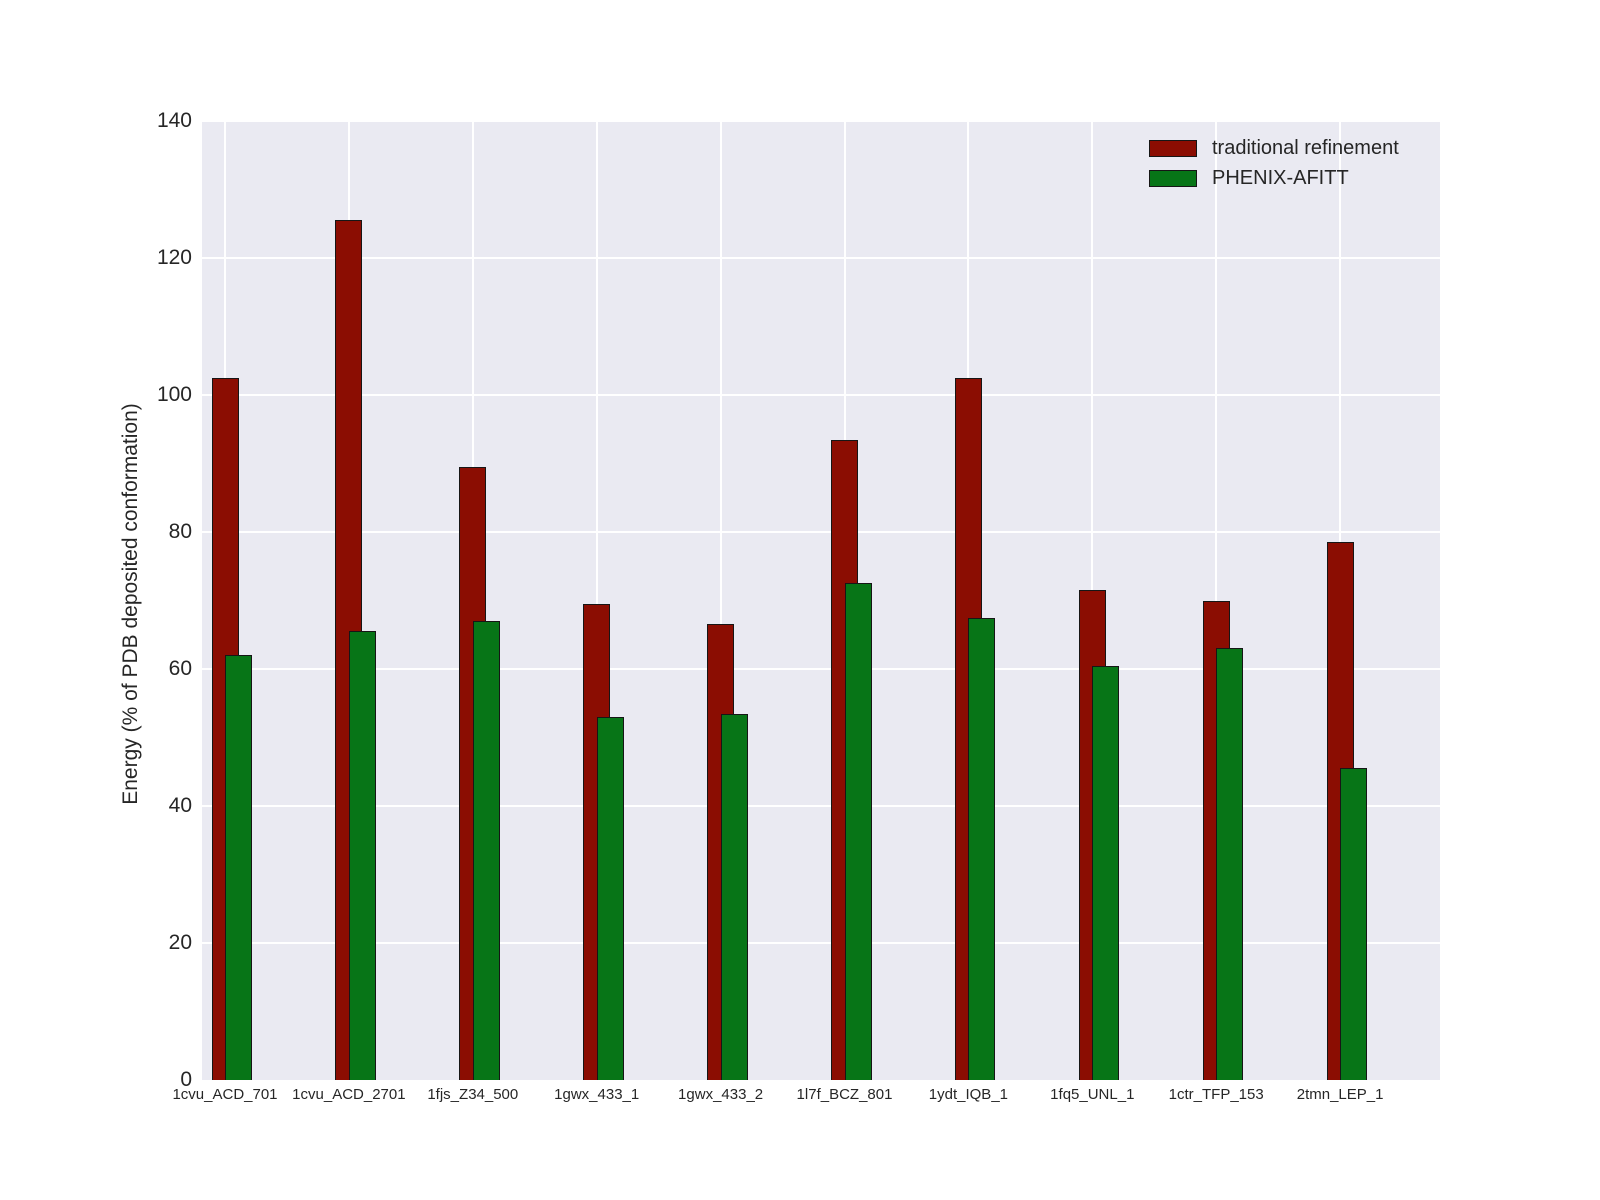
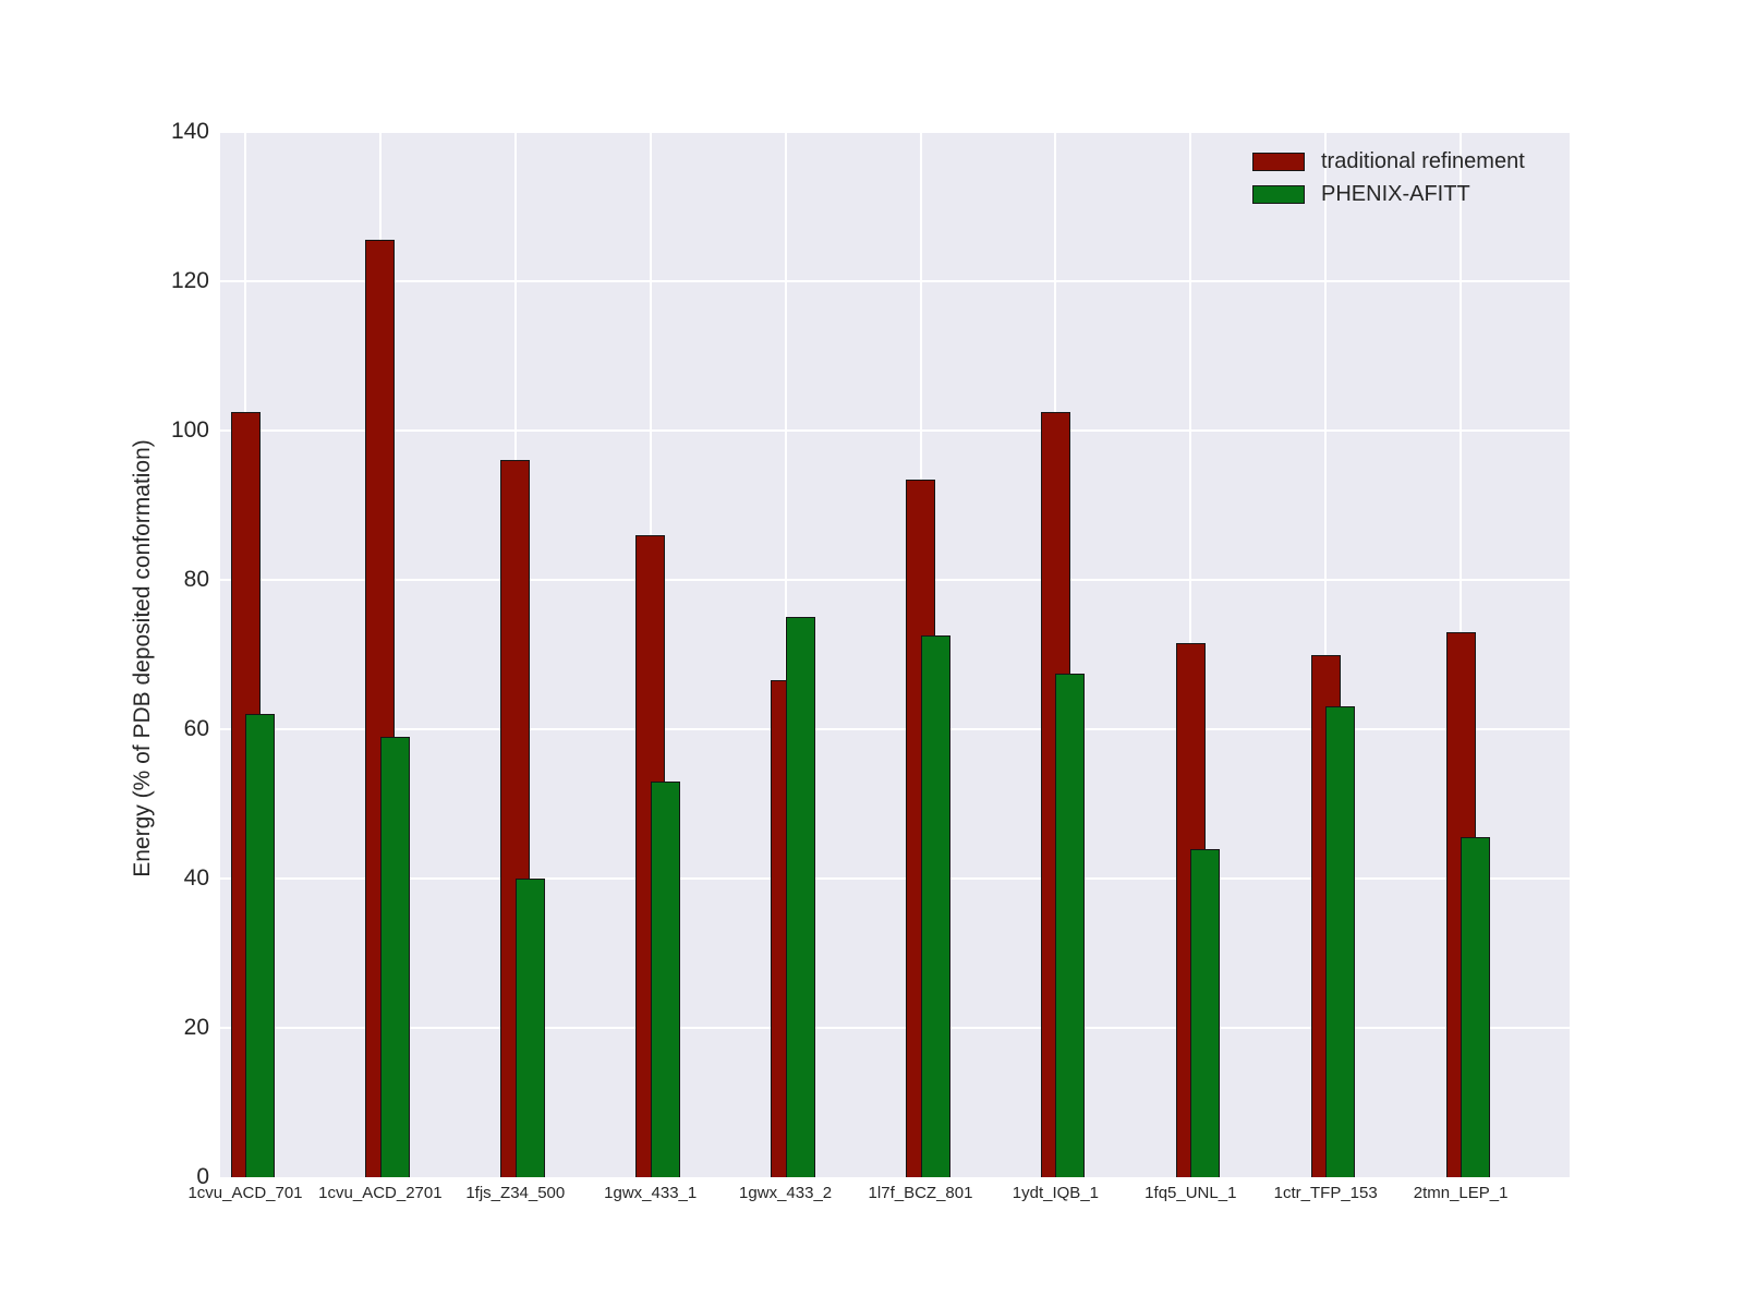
PHENIX-AFITT/1cvu_ACD_2701: 66 -> 59
traditional refinement/1fjs_Z34_500: 90 -> 96
PHENIX-AFITT/1fjs_Z34_500: 67 -> 40
traditional refinement/1gwx_433_1: 70 -> 86
PHENIX-AFITT/1gwx_433_2: 54 -> 75
PHENIX-AFITT/1fq5_UNL_1: 60 -> 44
traditional refinement/2tmn_LEP_1: 78 -> 73
